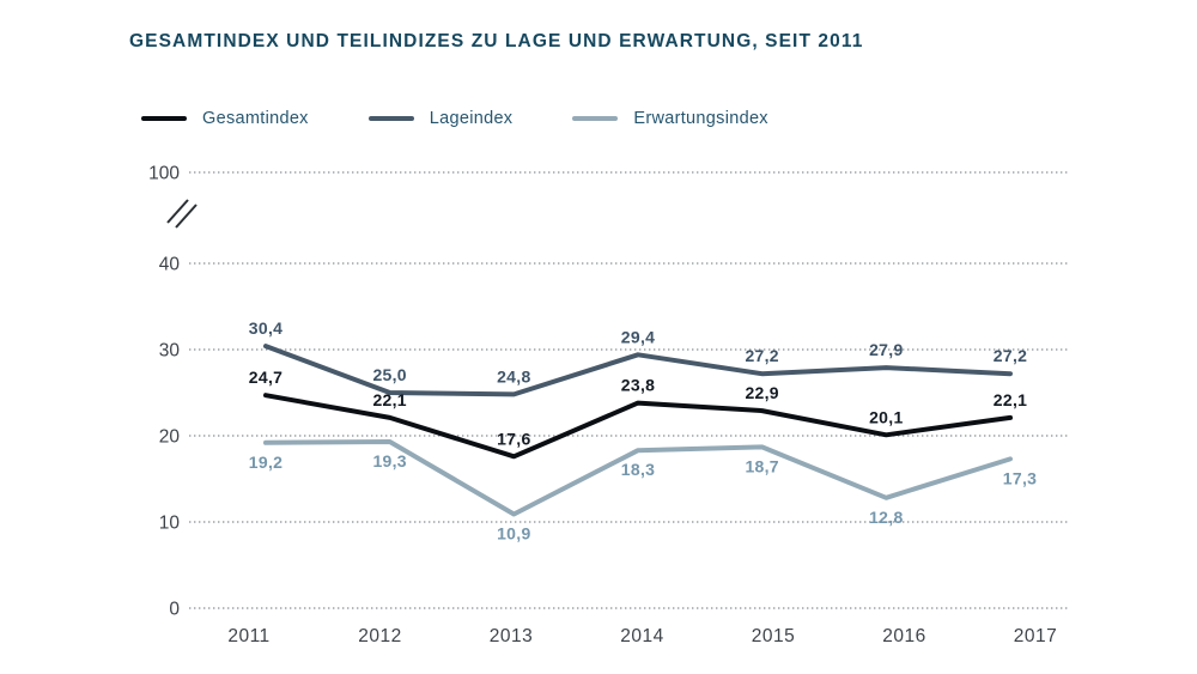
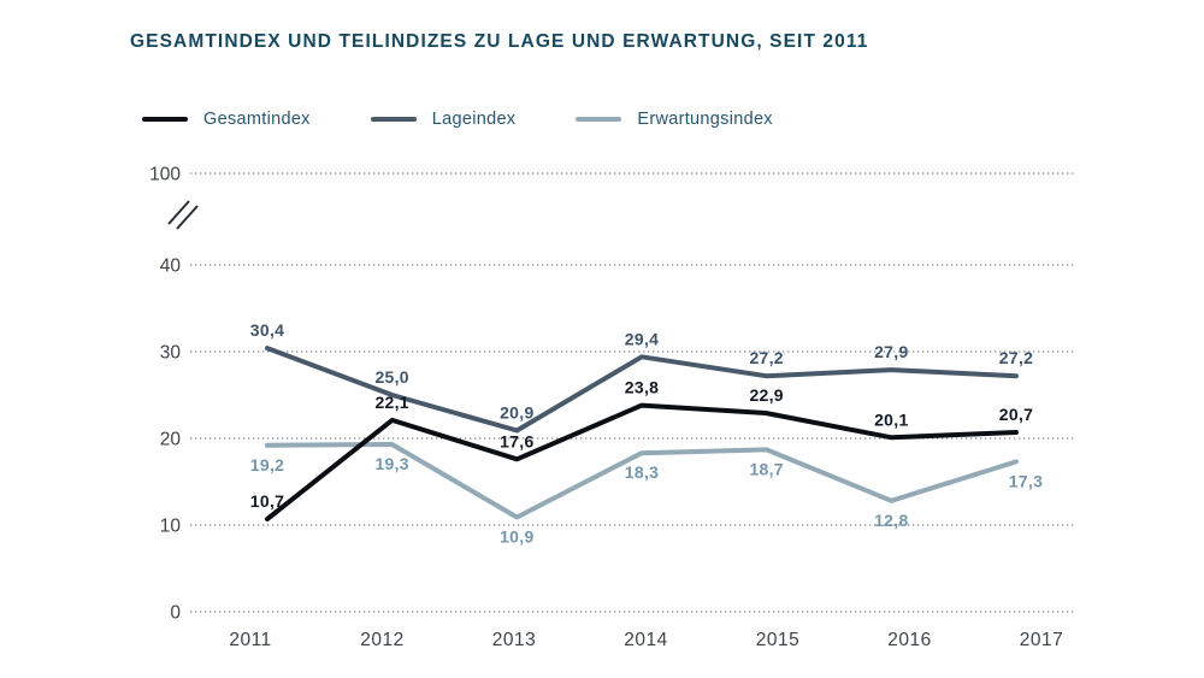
Gesamtindex/2011: 24,7 -> 10,7
Lageindex/2013: 24,8 -> 20,9
Gesamtindex/2017: 22,1 -> 20,7
